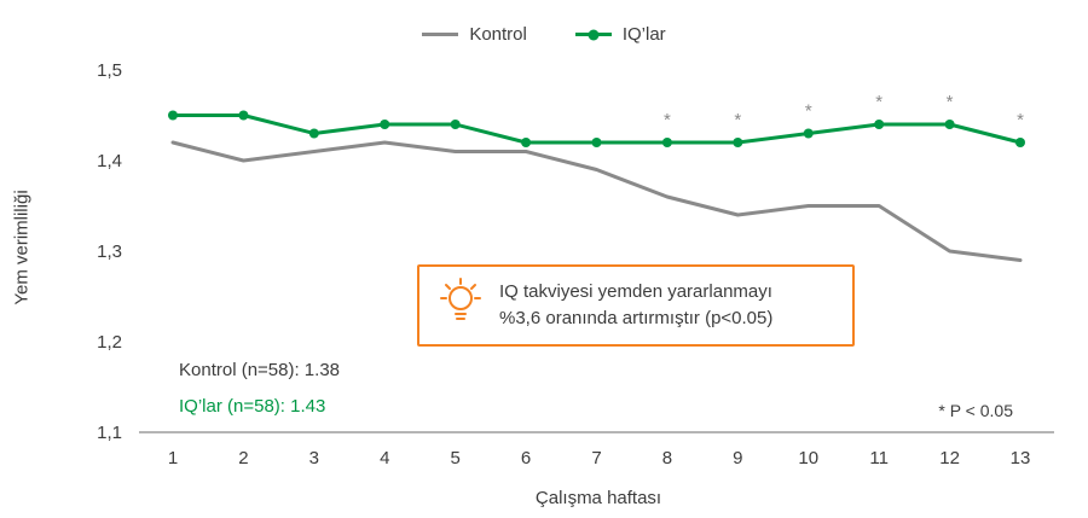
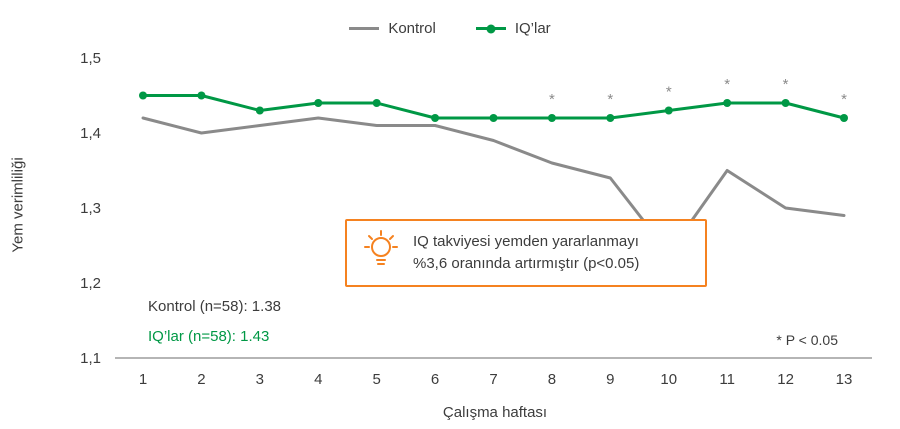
Kontrol/10: 1,35 -> 1,24
